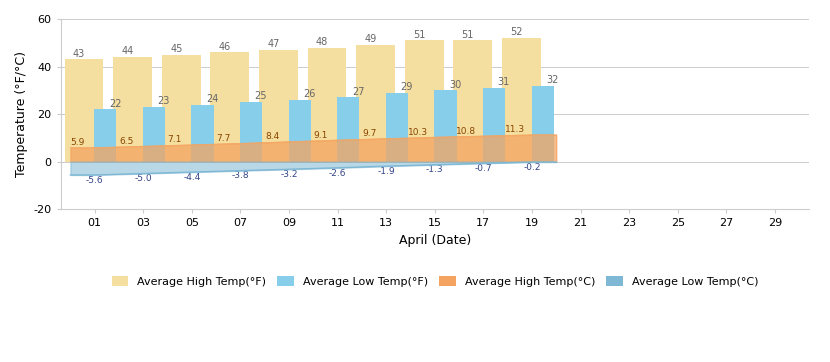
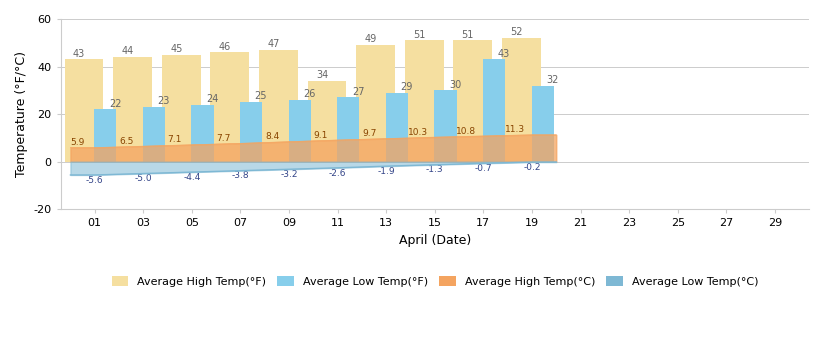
Average High Temp(°F)/11: 48 -> 34
Average Low Temp(°F)/17: 31 -> 43
